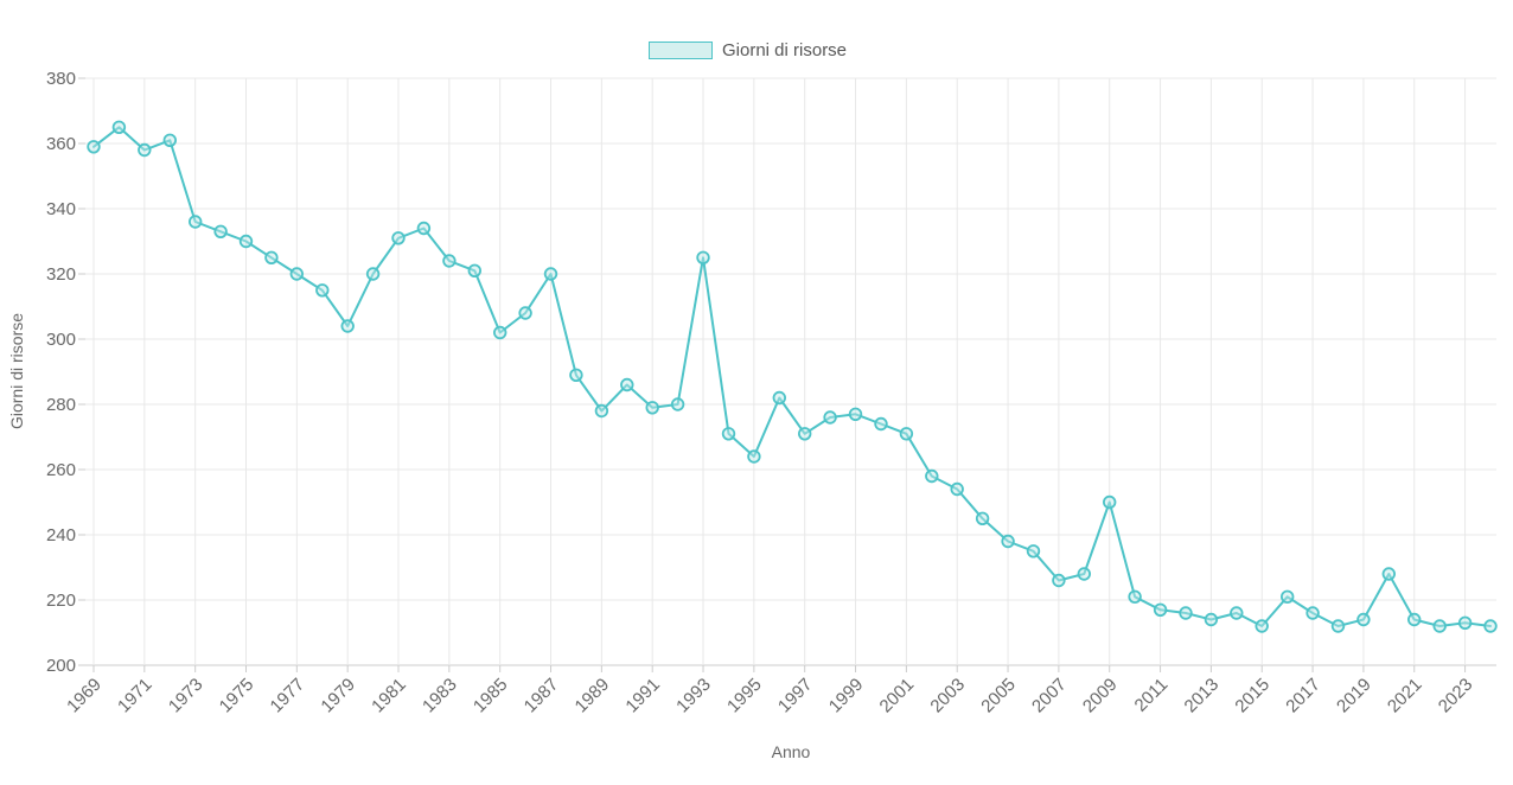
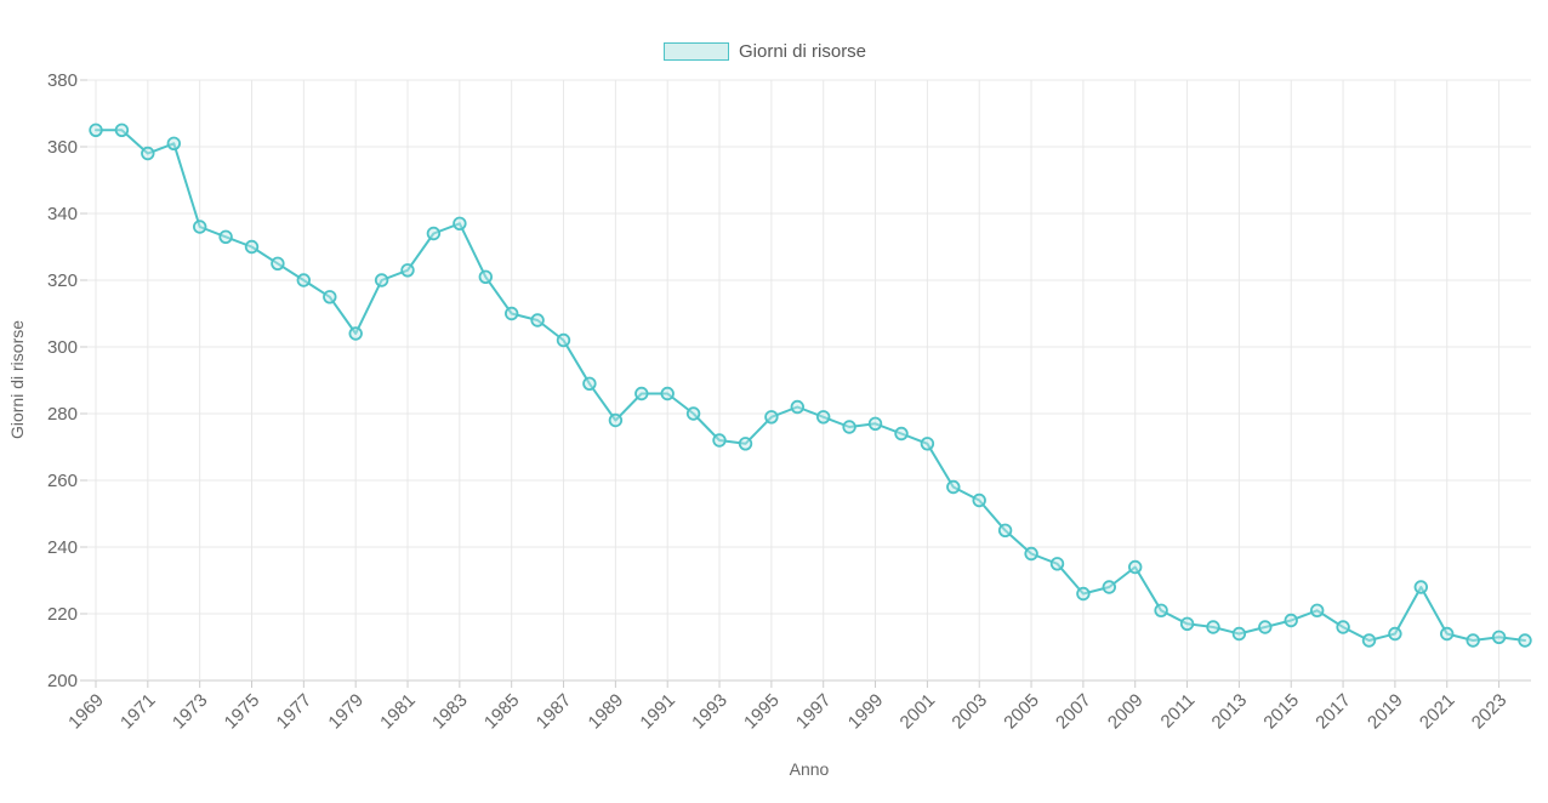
1969: 359 -> 365
1981: 331 -> 323
1983: 324 -> 337
1985: 302 -> 310
1987: 320 -> 302
1991: 279 -> 286
1993: 325 -> 272
1995: 264 -> 279
1997: 271 -> 279
2009: 250 -> 234
2015: 212 -> 218
